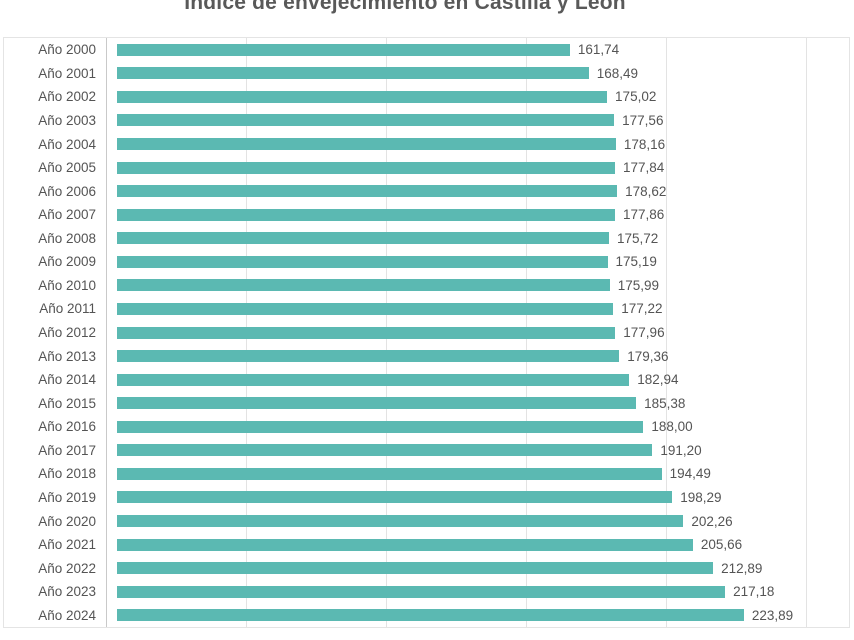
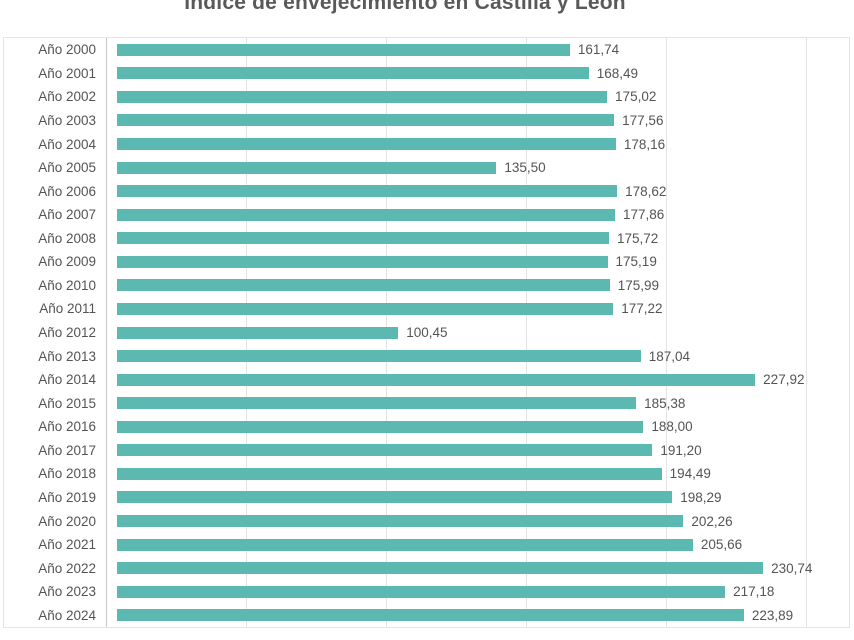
Año 2005: 177,84 -> 135,50
Año 2012: 177,96 -> 100,45
Año 2013: 179,36 -> 187,04
Año 2014: 182,94 -> 227,92
Año 2022: 212,89 -> 230,74
